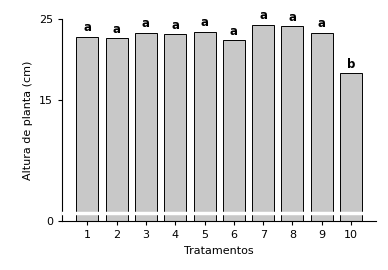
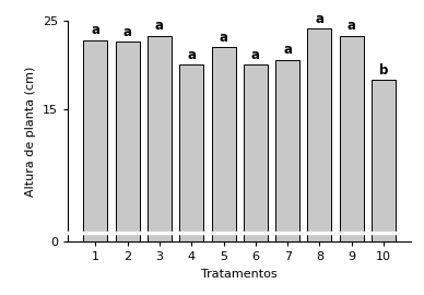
4: 23.1 -> 20.0
5: 23.4 -> 22.0
6: 22.4 -> 20.0
7: 24.3 -> 20.6
